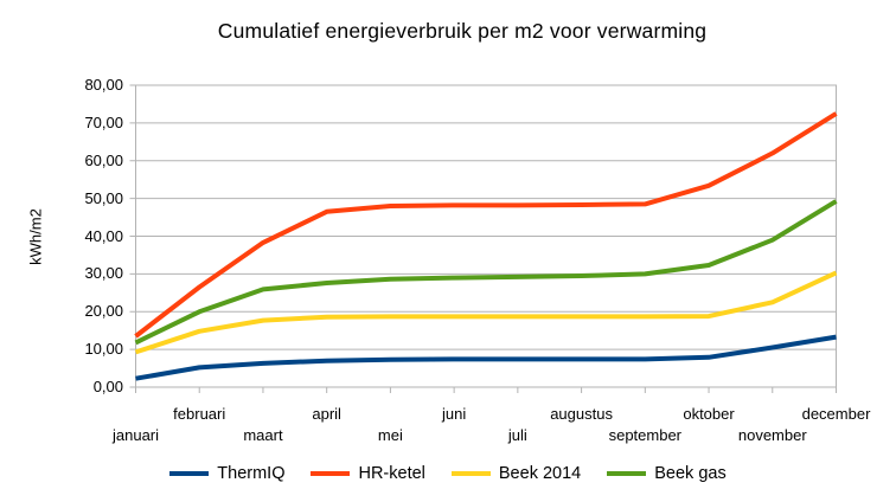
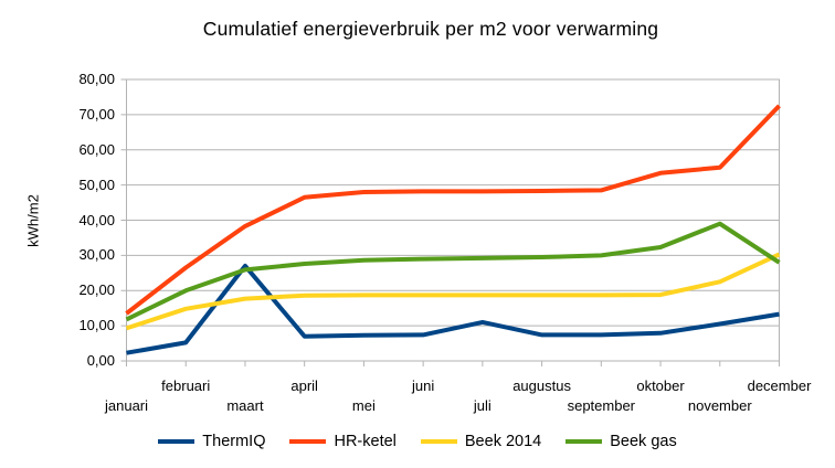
ThermIQ/maart: 6 -> 27
ThermIQ/juli: 7 -> 11
HR-ketel/november: 62 -> 55
Beek gas/december: 49 -> 28
